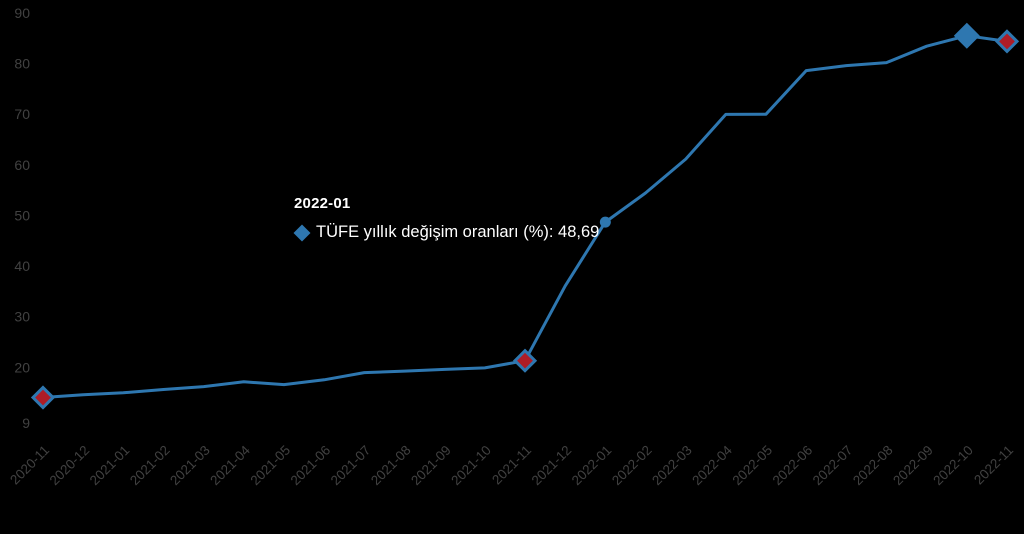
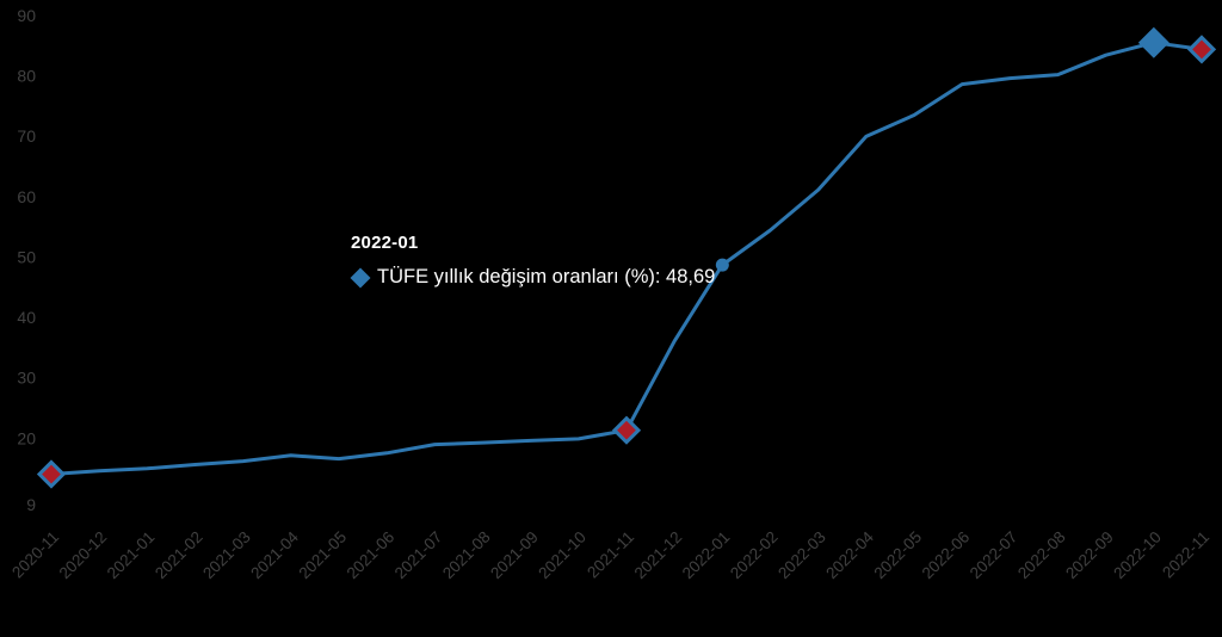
2022-05: 70 -> 74
